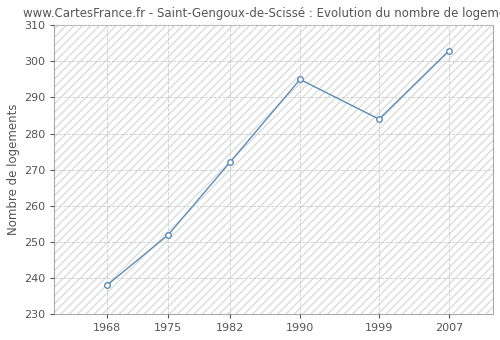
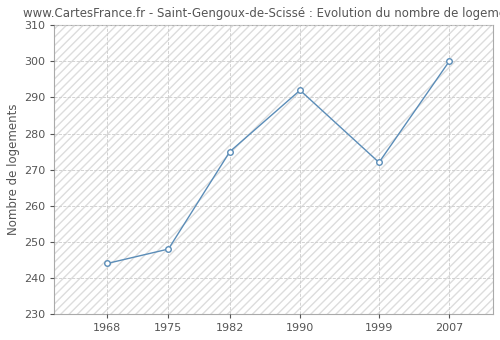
1968: 238 -> 244
1975: 252 -> 248
1982: 272 -> 275
1990: 295 -> 292
1999: 284 -> 272
2007: 303 -> 300
